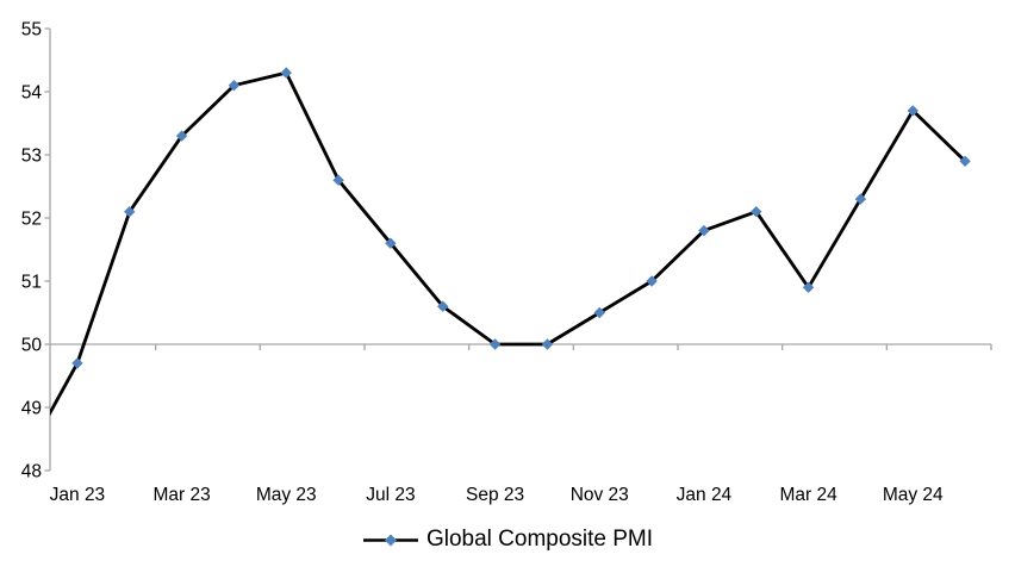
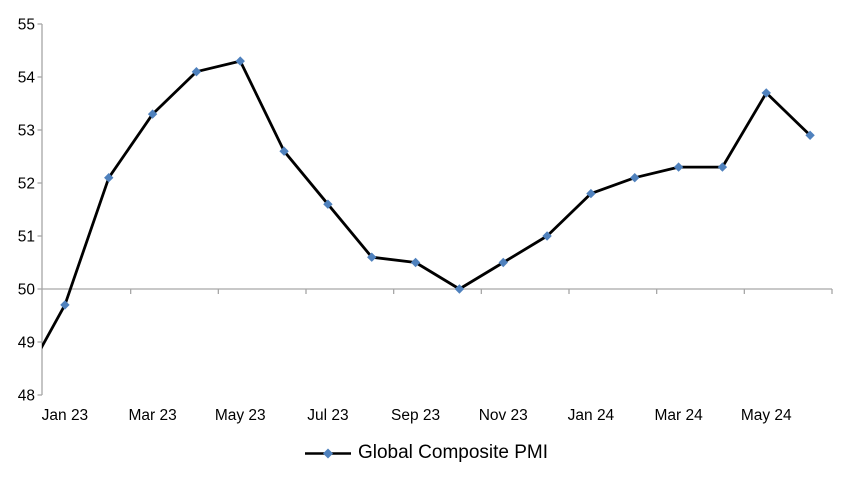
Sep 23: 50.0 -> 50.5
Mar 24: 50.9 -> 52.3
